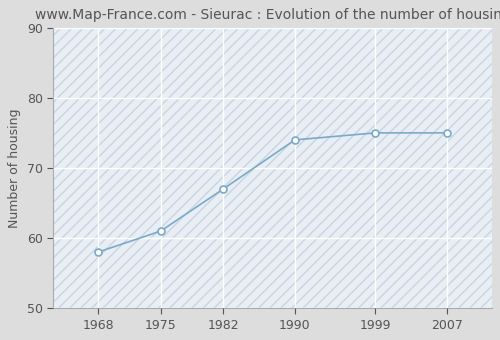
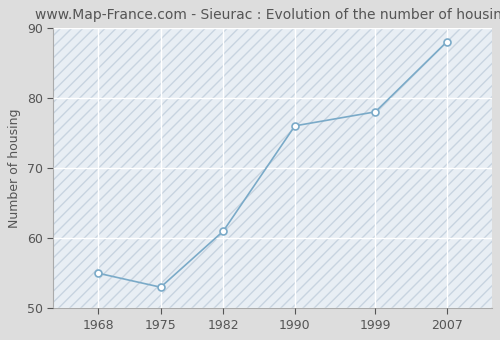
1968: 58 -> 55
1975: 61 -> 53
1982: 67 -> 61
1990: 74 -> 76
1999: 75 -> 78
2007: 75 -> 88
